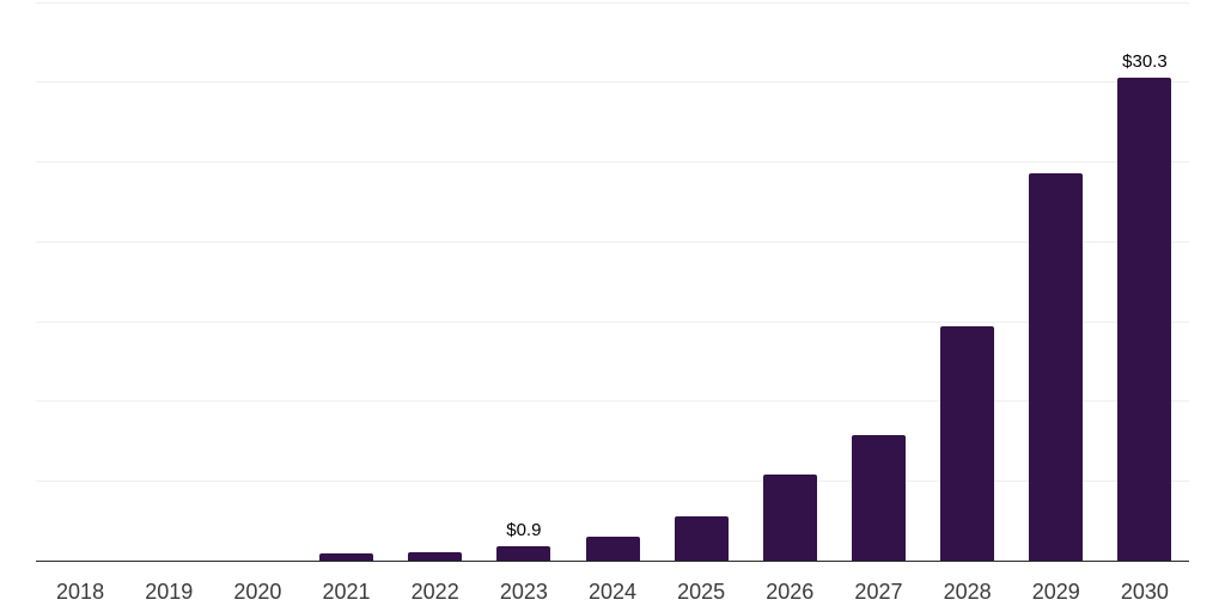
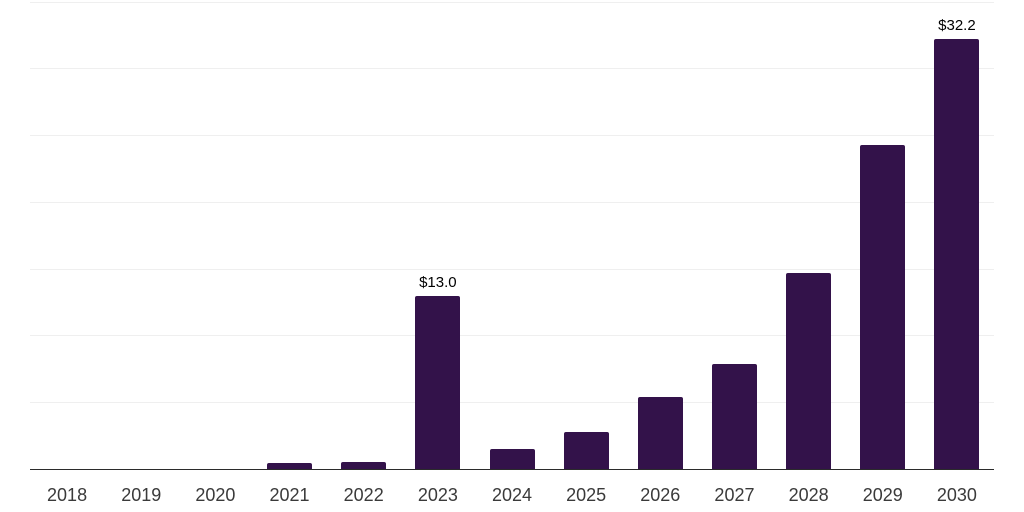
2023: $0.9 -> $13.0
2030: $30.3 -> $32.2
